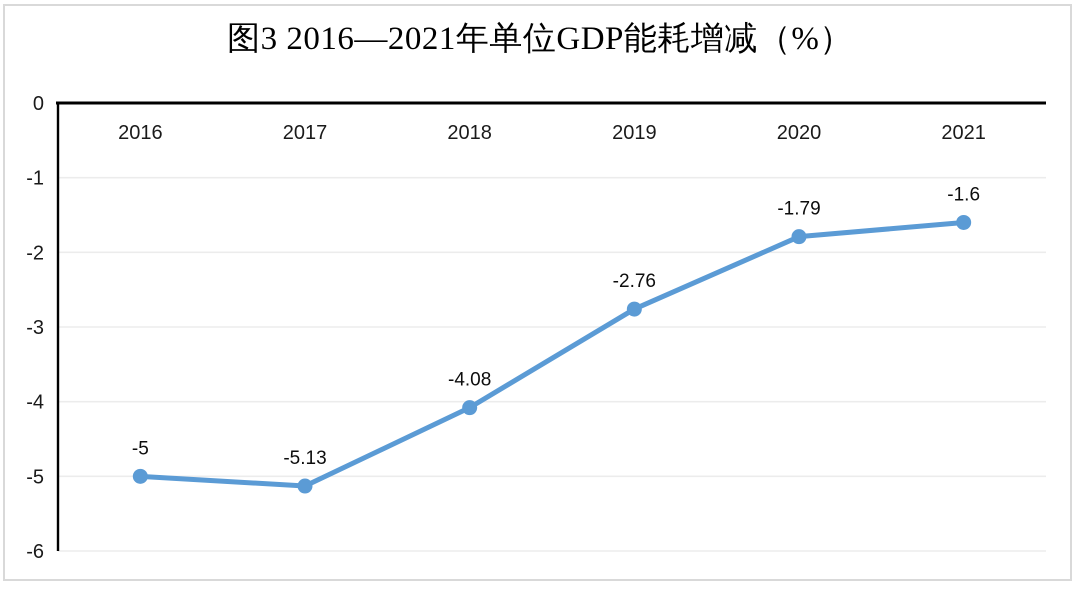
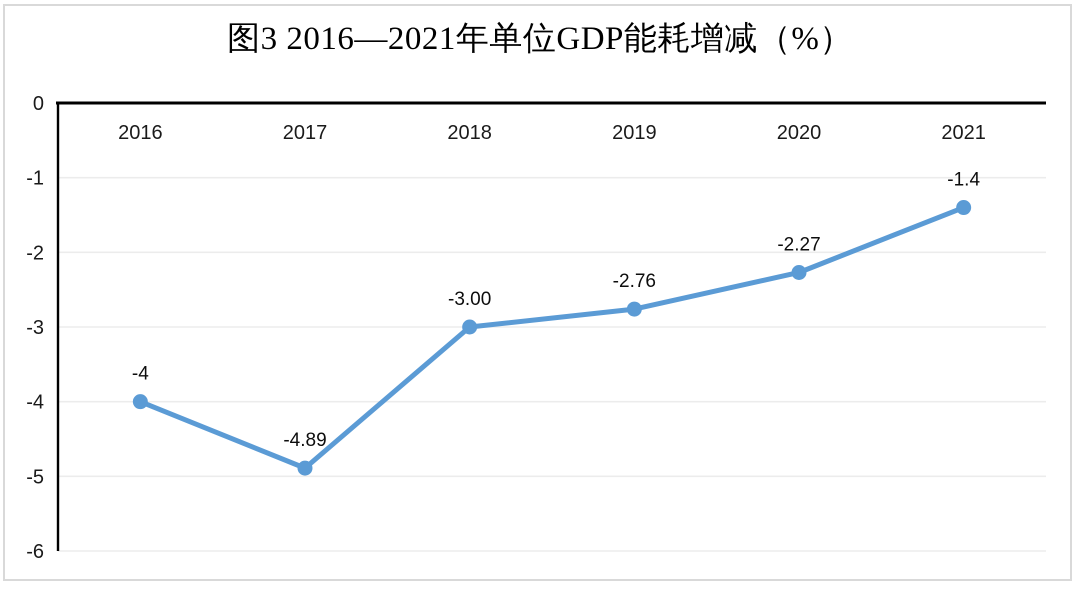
2016: -5 -> -4
2017: -5.13 -> -4.89
2018: -4.08 -> -3.00
2020: -1.79 -> -2.27
2021: -1.6 -> -1.4
